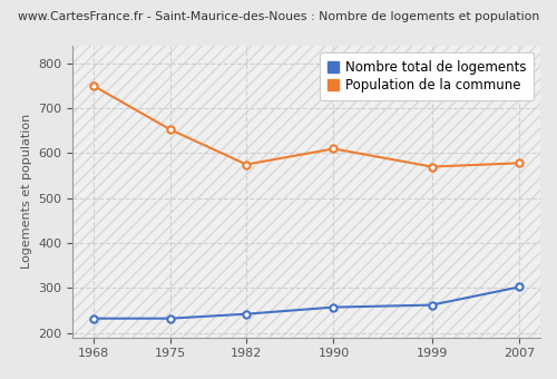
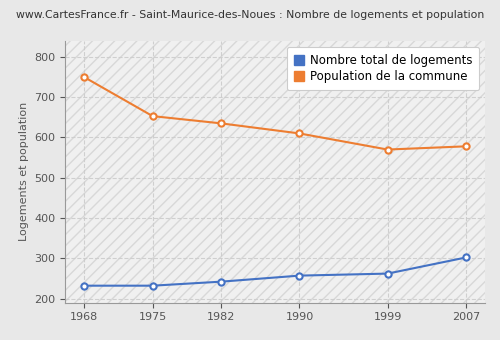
Population de la commune/1982: 575 -> 635
